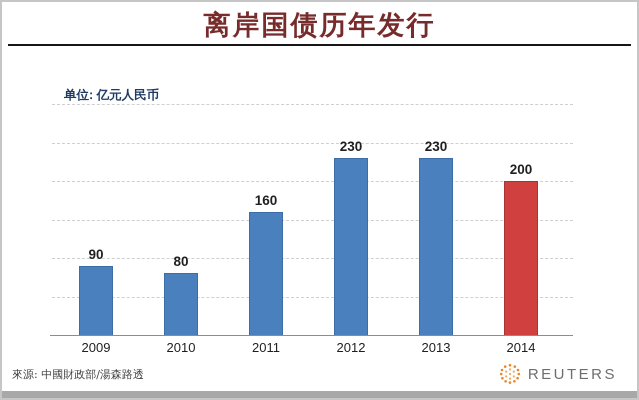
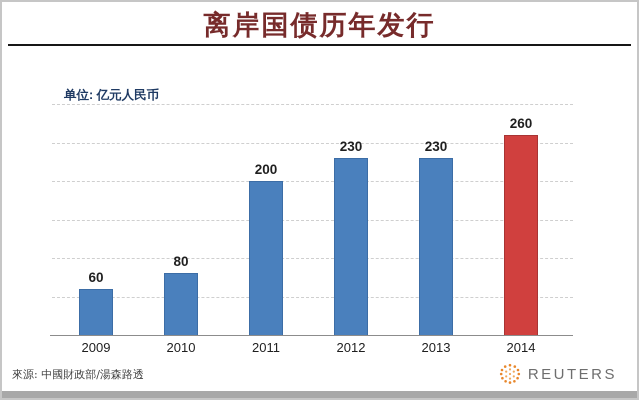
2009: 90 -> 60
2011: 160 -> 200
2014: 200 -> 260
